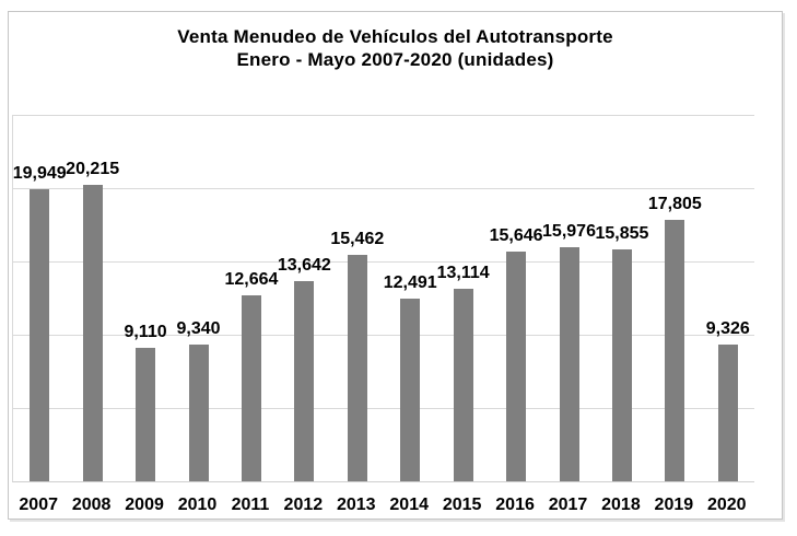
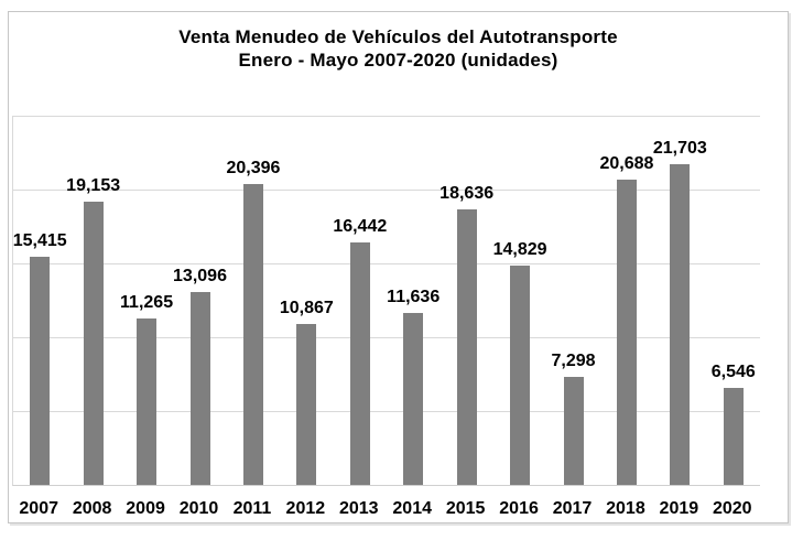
2007: 19,949 -> 15,415
2008: 20,215 -> 19,153
2009: 9,110 -> 11,265
2010: 9,340 -> 13,096
2011: 12,664 -> 20,396
2012: 13,642 -> 10,867
2013: 15,462 -> 16,442
2014: 12,491 -> 11,636
2015: 13,114 -> 18,636
2016: 15,646 -> 14,829
2017: 15,976 -> 7,298
2018: 15,855 -> 20,688
2019: 17,805 -> 21,703
2020: 9,326 -> 6,546
